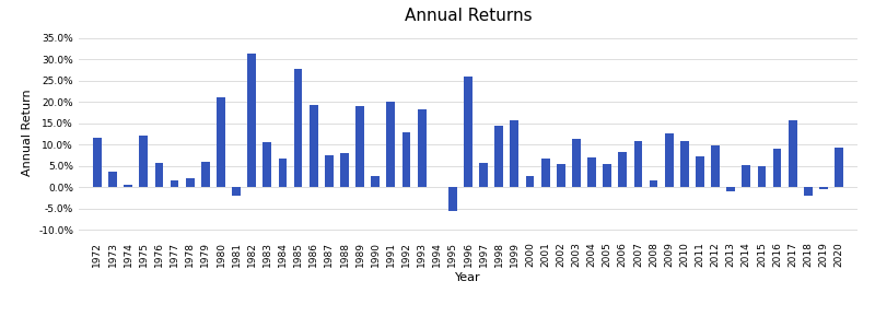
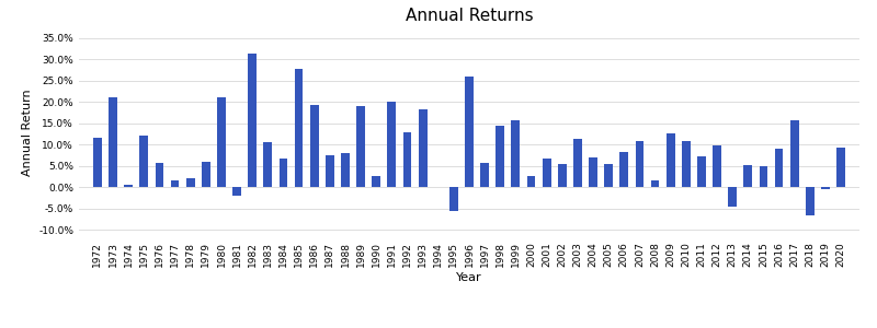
1973: 3.7% -> 21.0%
2013: -1.0% -> -4.5%
2018: -2.0% -> -6.5%
